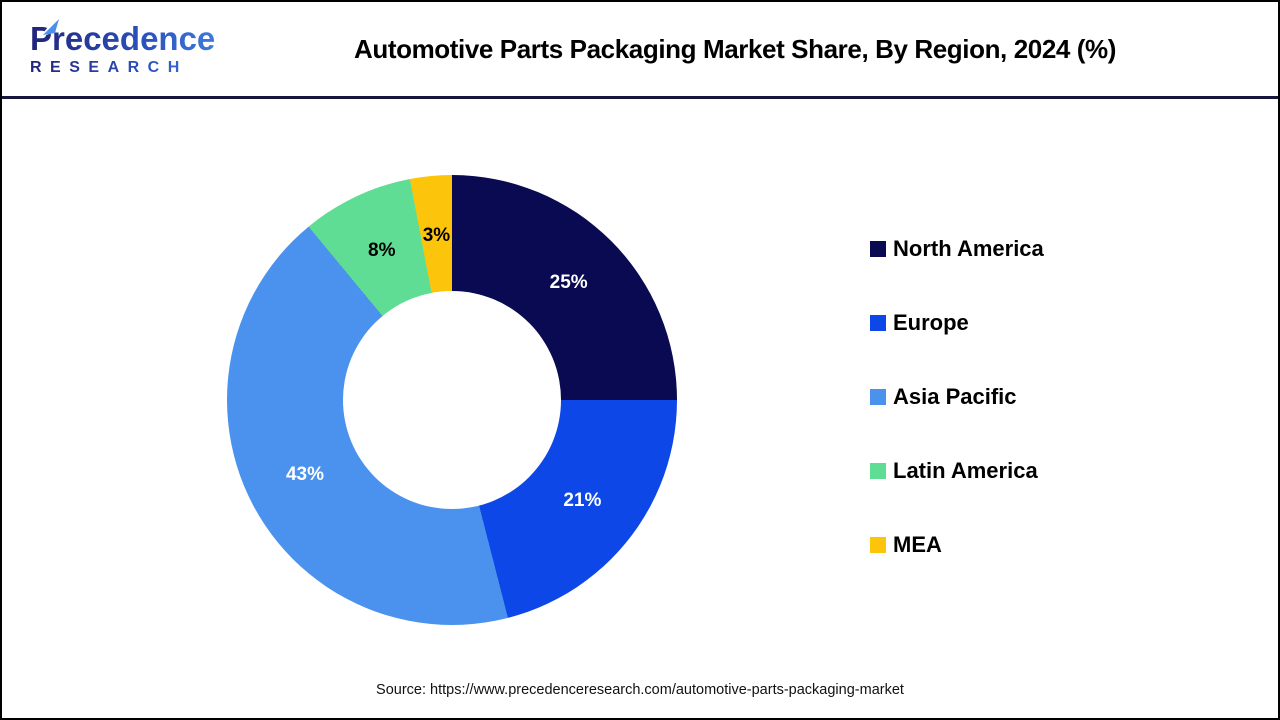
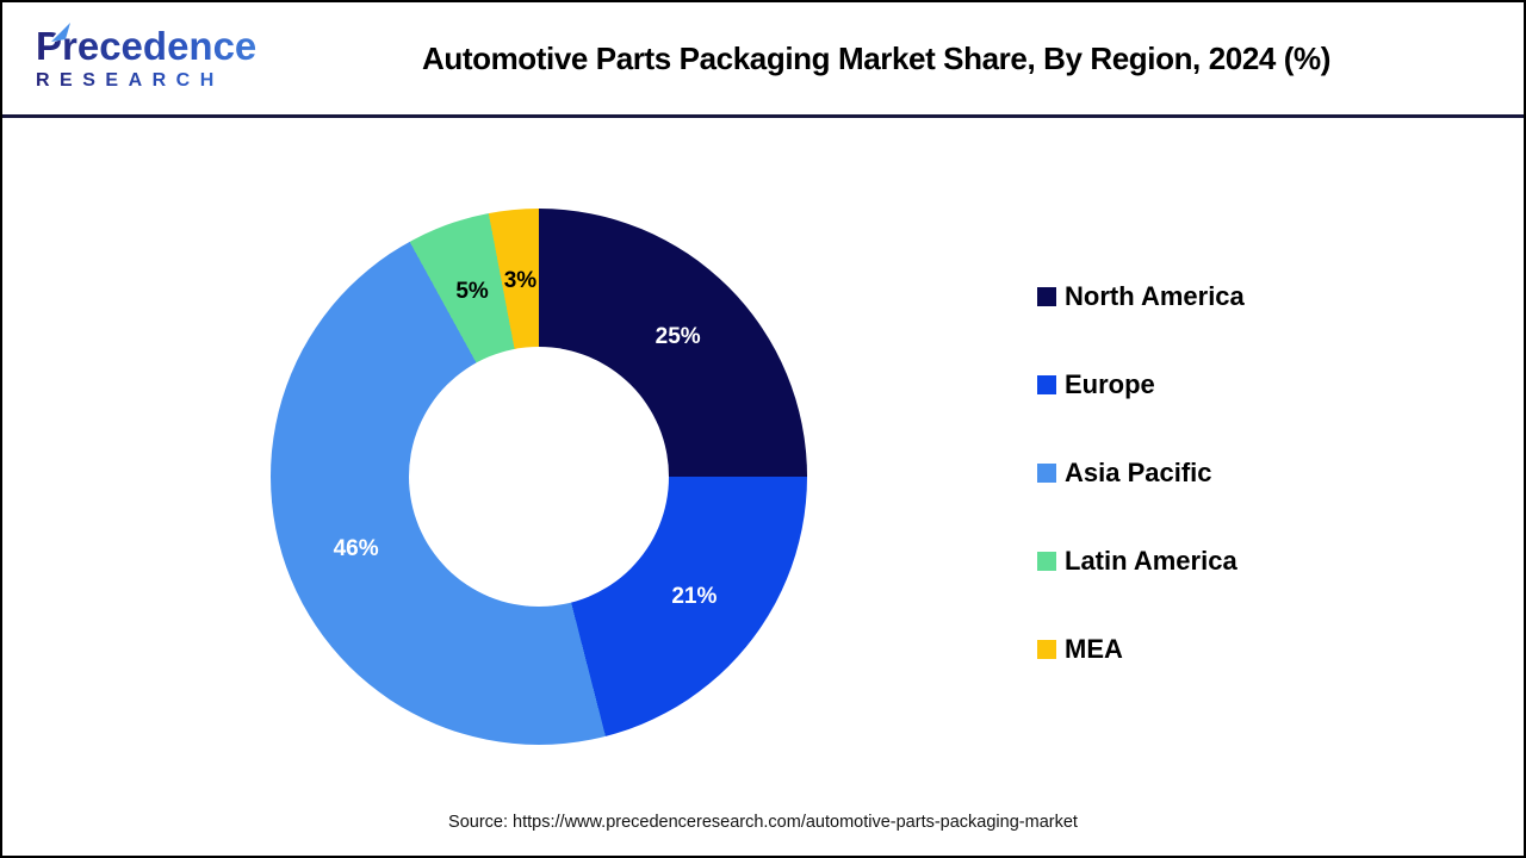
Asia Pacific: 43% -> 46%
Latin America: 8% -> 5%
